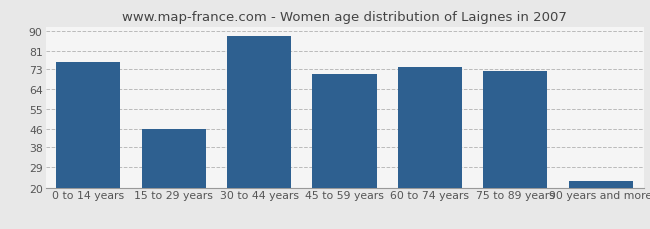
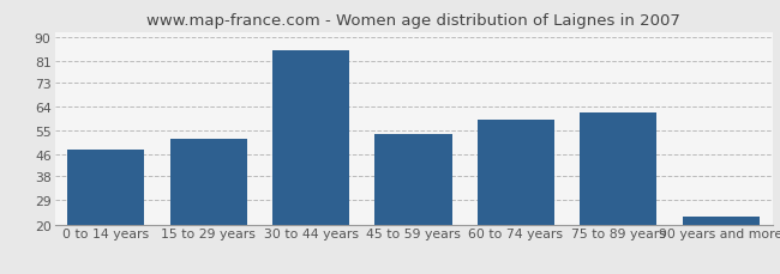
0 to 14 years: 76 -> 48
15 to 29 years: 46 -> 52
30 to 44 years: 88 -> 85
45 to 59 years: 71 -> 54
60 to 74 years: 74 -> 59
75 to 89 years: 72 -> 62
